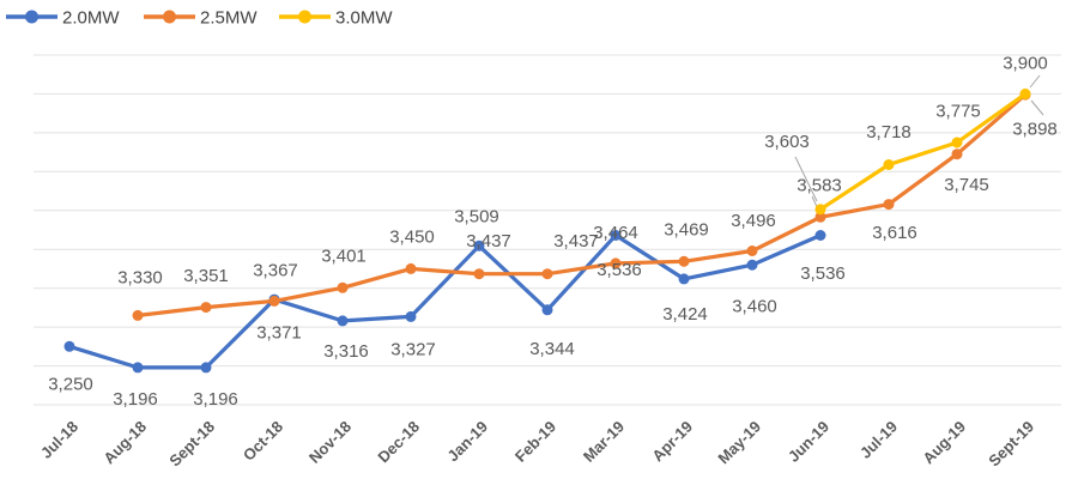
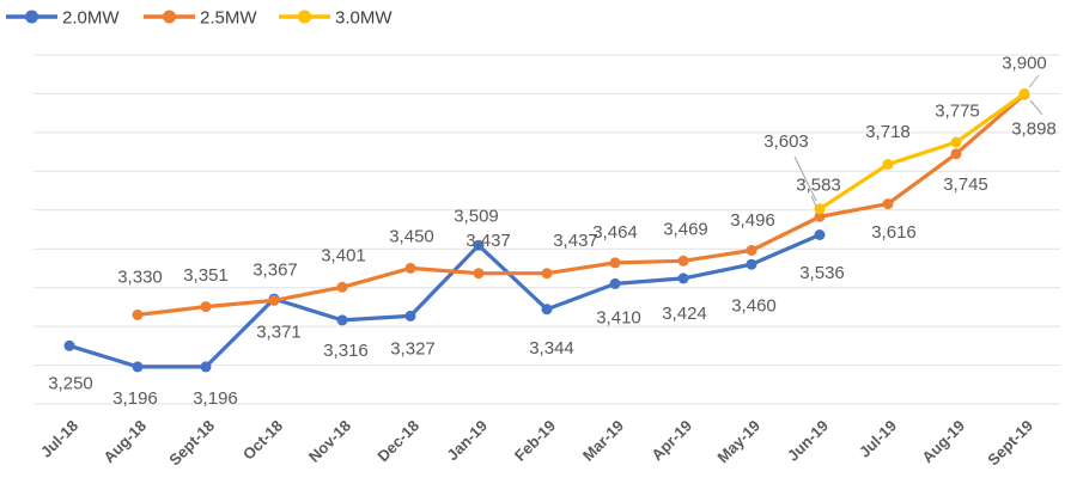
2.0MW/Mar-19: 3,536 -> 3,410
